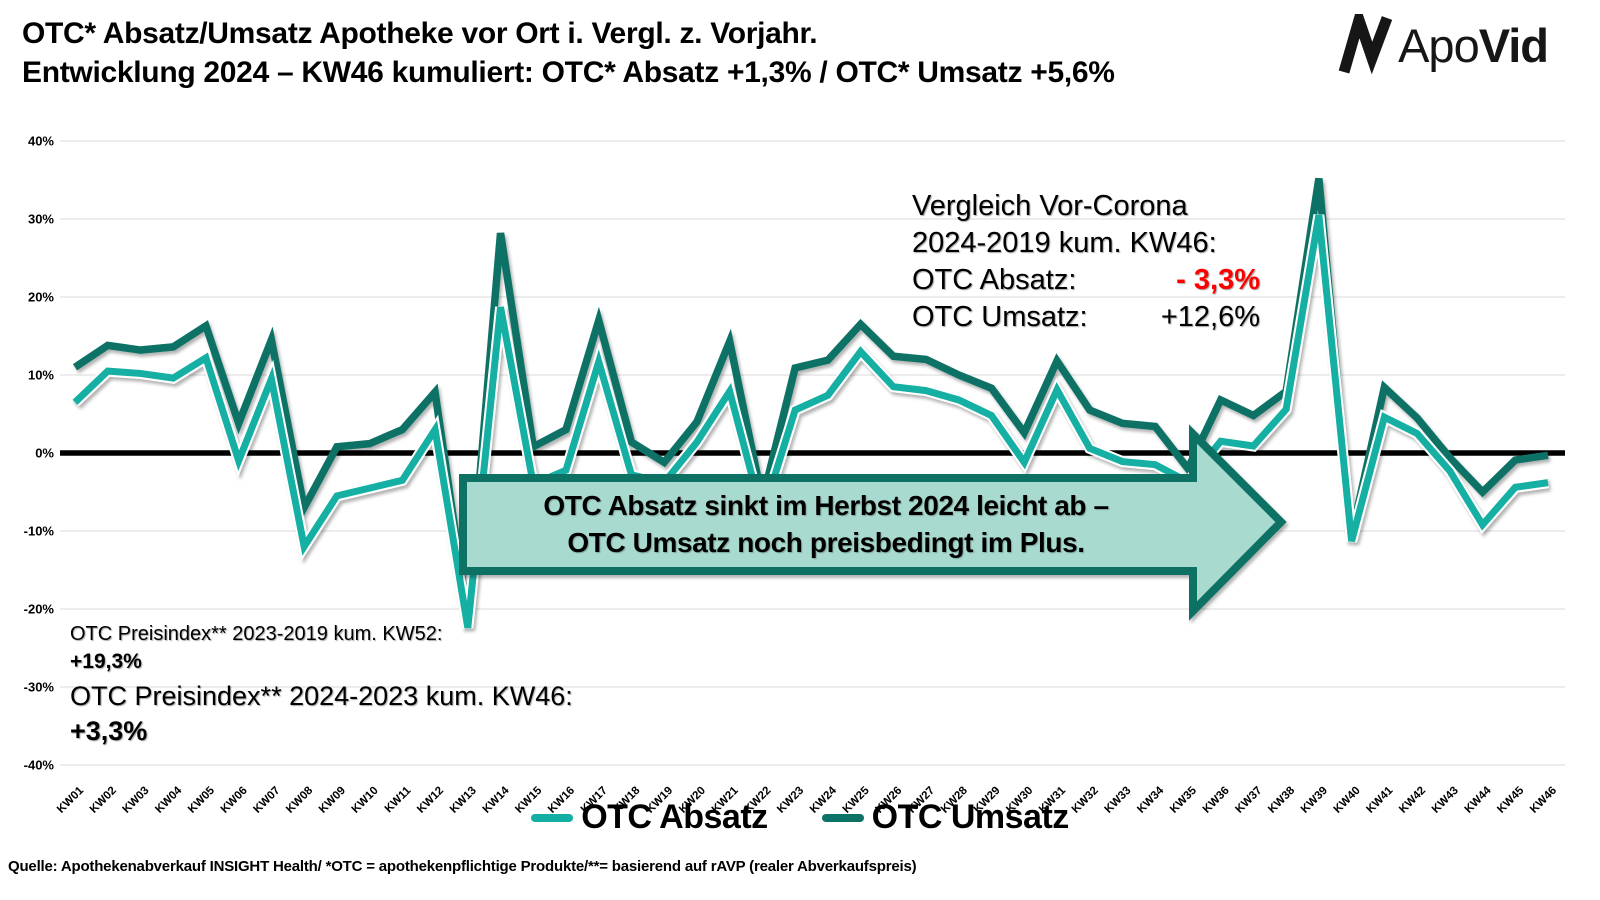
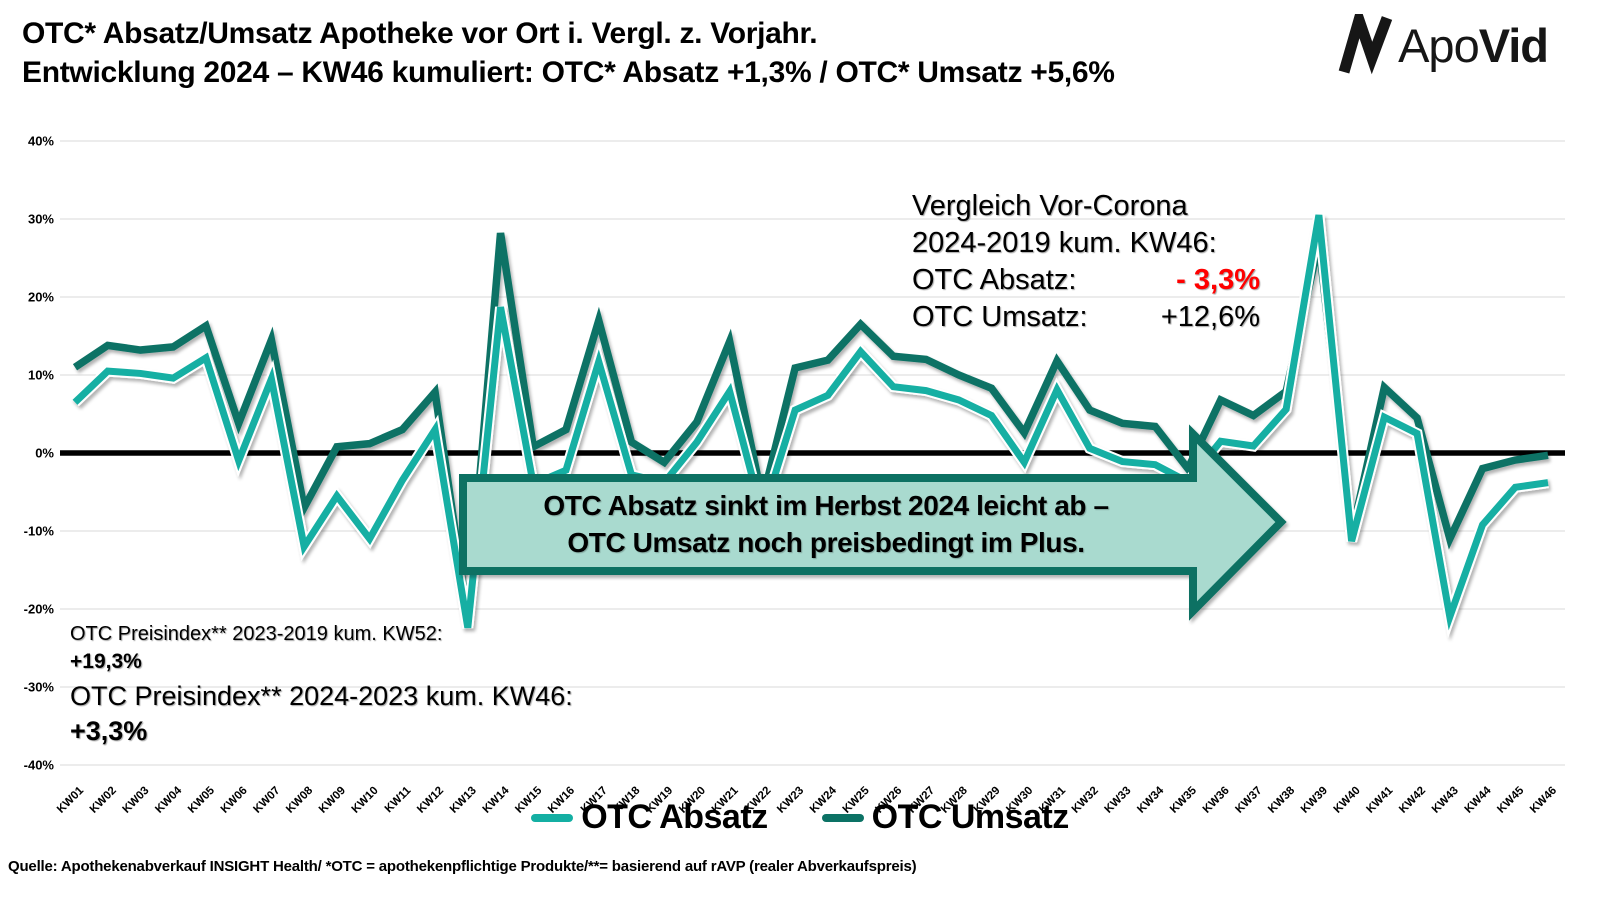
OTC Absatz/KW10: -4% -> -11%
OTC Umsatz/KW39: 35% -> 27%
OTC Absatz/KW43: -2% -> -21%
OTC Umsatz/KW43: -1% -> -11%
OTC Umsatz/KW44: -5% -> -2%
